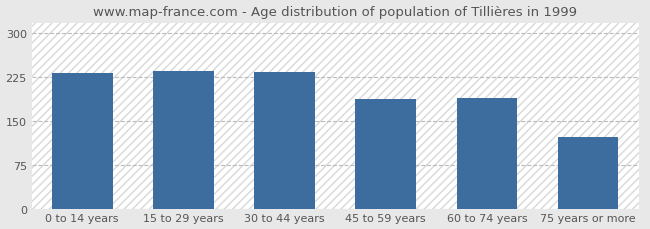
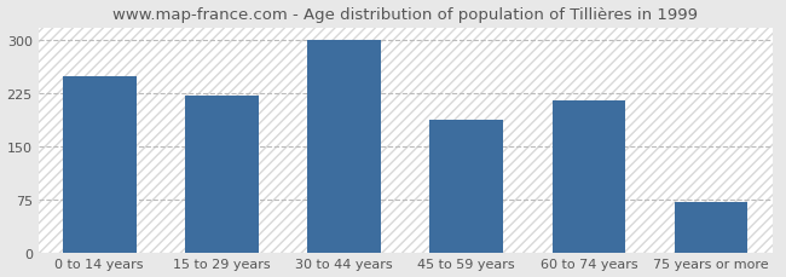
0 to 14 years: 232 -> 250
15 to 29 years: 236 -> 222
30 to 44 years: 234 -> 300
60 to 74 years: 190 -> 215
75 years or more: 122 -> 72
